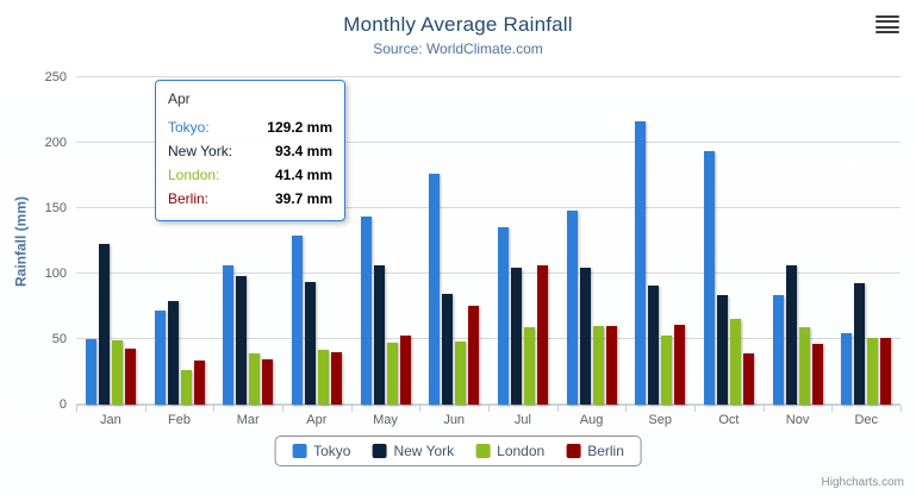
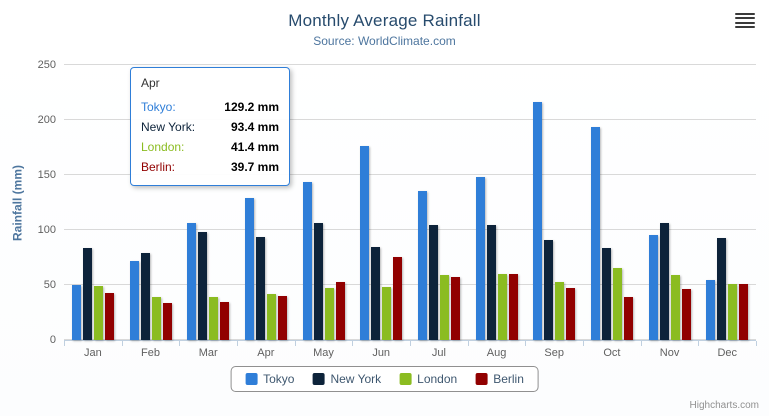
New York/Jan: 123 -> 84
London/Feb: 26 -> 39
Berlin/Jul: 106 -> 57
Berlin/Sep: 61 -> 48
Tokyo/Nov: 84 -> 96
